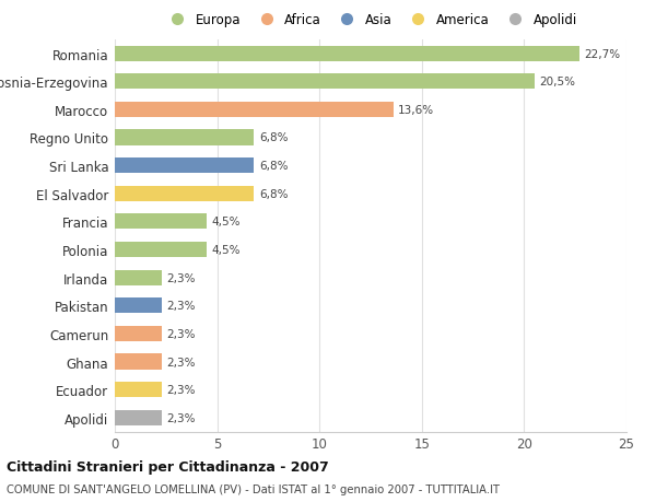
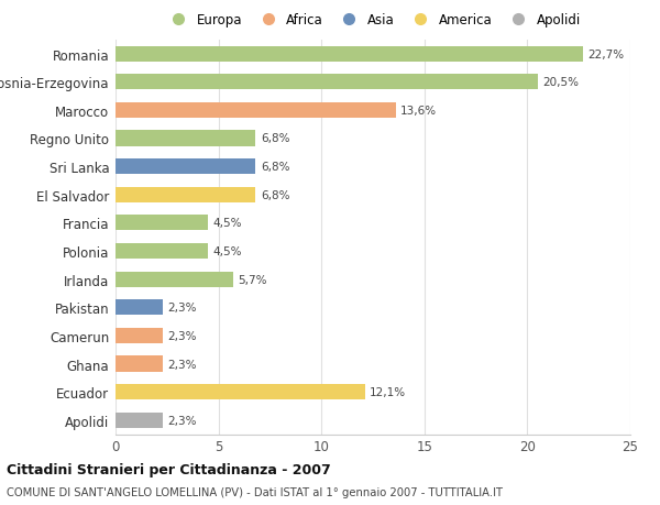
Irlanda: 2,3% -> 5,7%
Ecuador: 2,3% -> 12,1%
